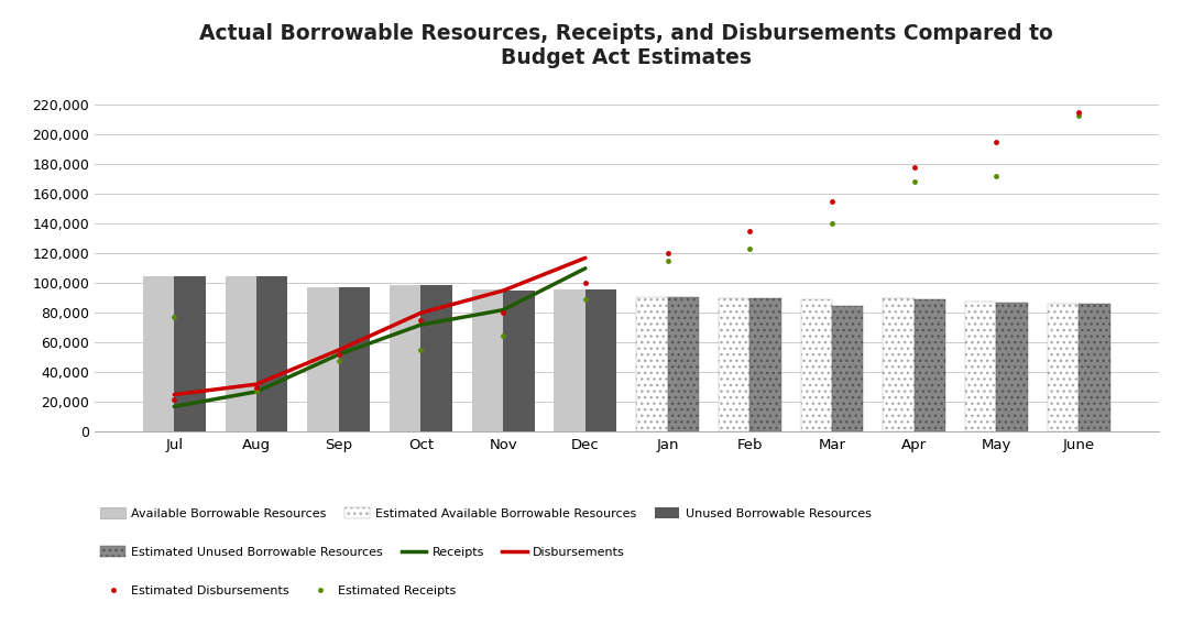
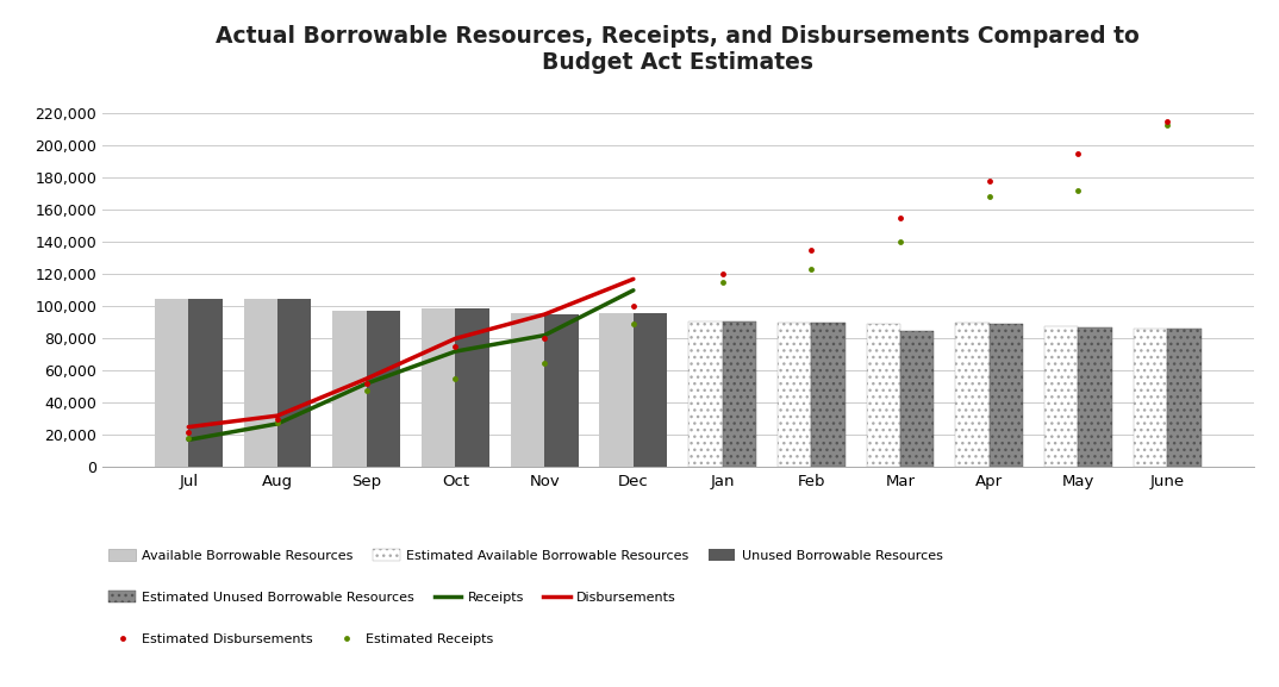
Estimated Receipts/Jul: 77,000 -> 18,000
